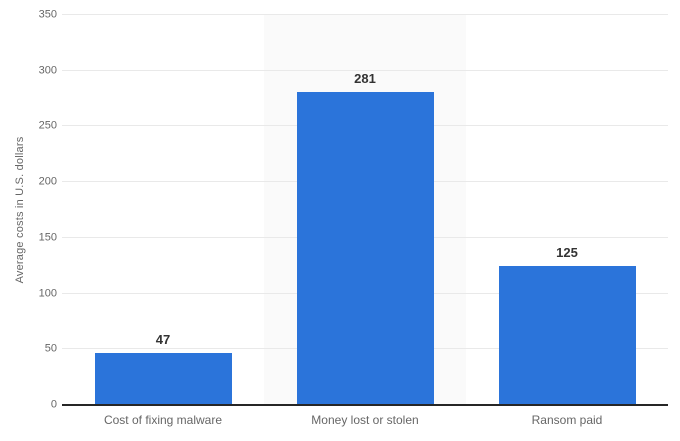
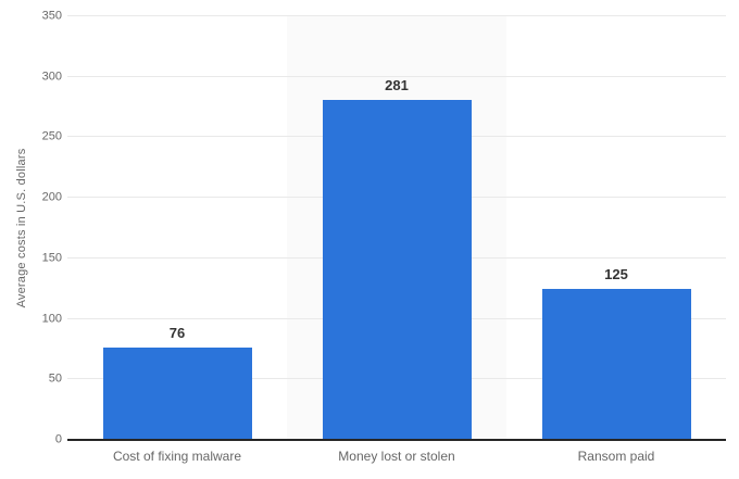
Cost of fixing malware: 47 -> 76
